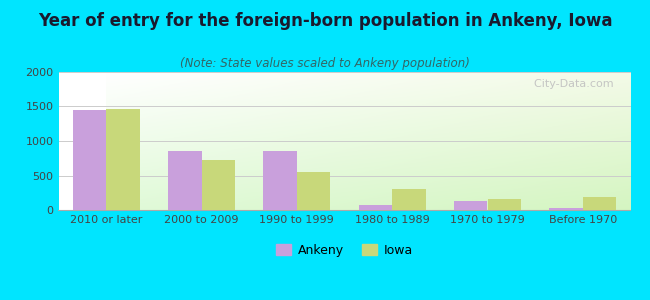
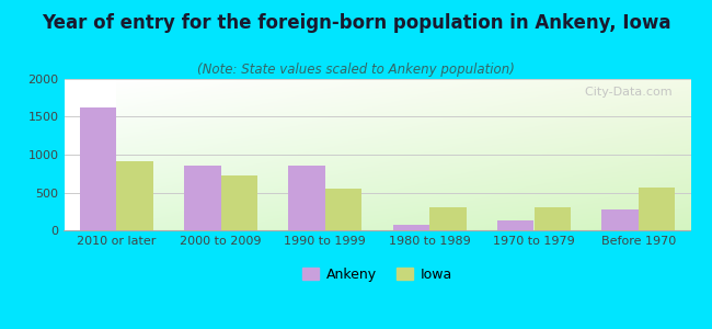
Ankeny/2010 or later: 1460 -> 1620
Iowa/2010 or later: 1460 -> 920
Iowa/1970 to 1979: 160 -> 300
Ankeny/Before 1970: 30 -> 280
Iowa/Before 1970: 180 -> 560
